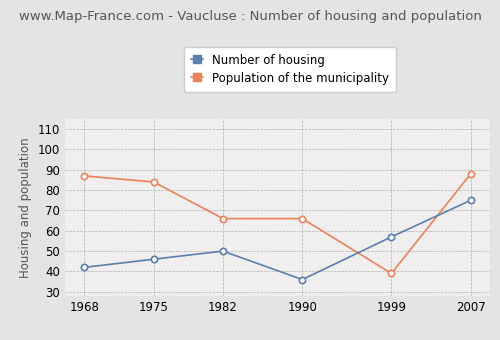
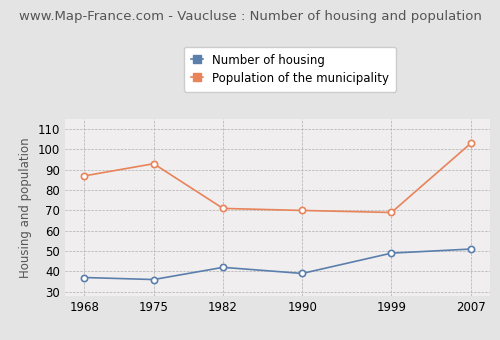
Number of housing/1968: 42 -> 37
Number of housing/1975: 46 -> 36
Population of the municipality/1975: 84 -> 93
Number of housing/1982: 50 -> 42
Population of the municipality/1982: 66 -> 71
Number of housing/1990: 36 -> 39
Population of the municipality/1990: 66 -> 70
Number of housing/1999: 57 -> 49
Population of the municipality/1999: 39 -> 69
Number of housing/2007: 75 -> 51
Population of the municipality/2007: 88 -> 103
